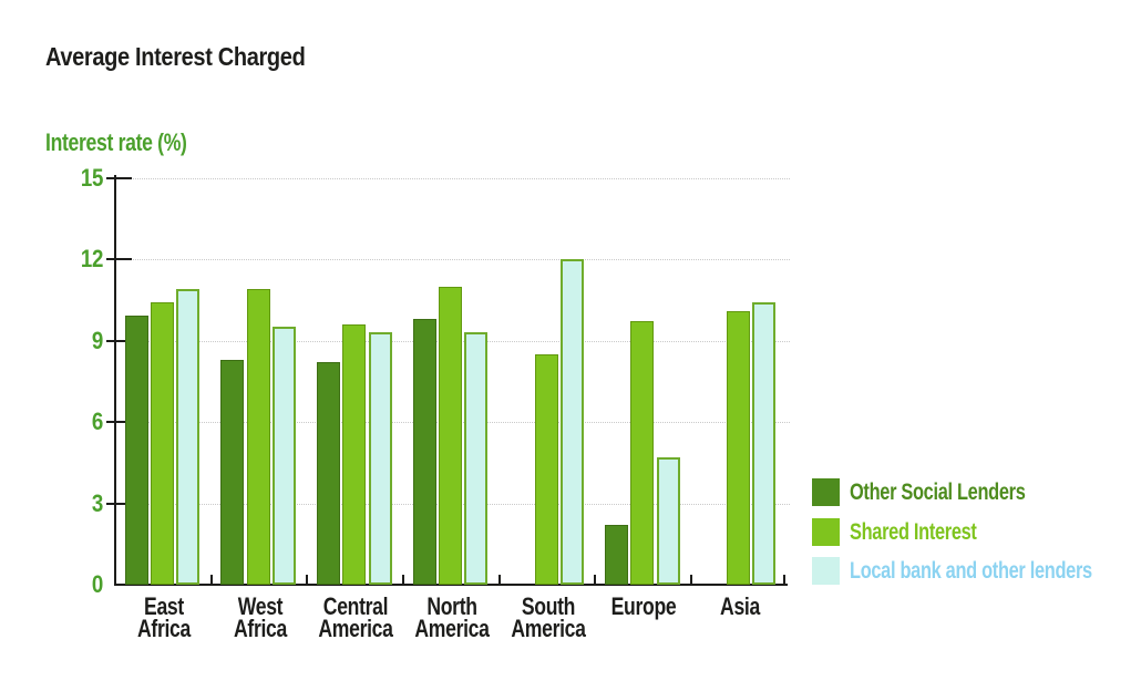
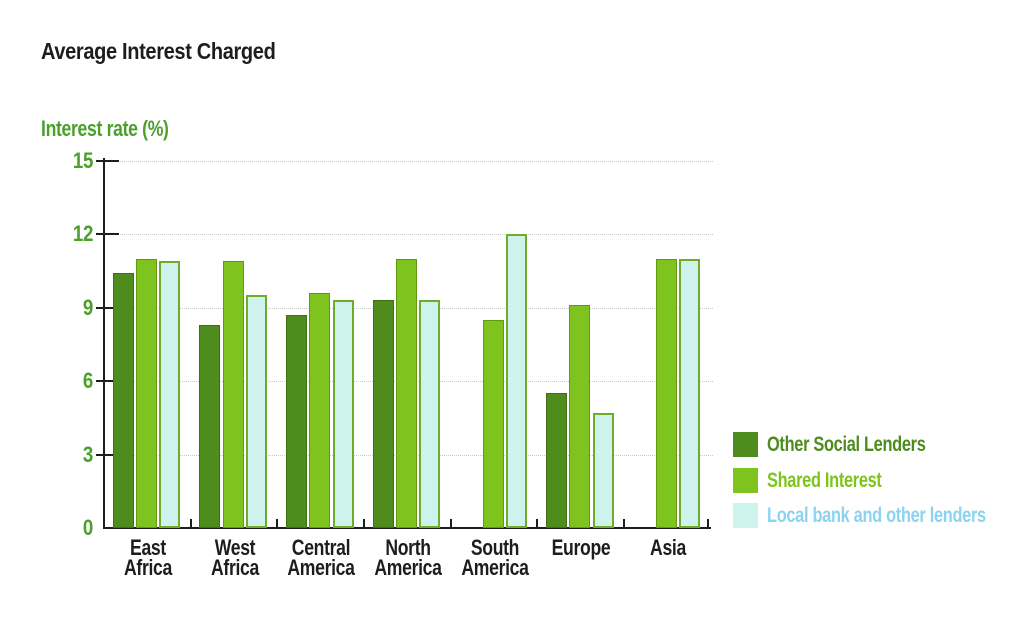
Other Social Lenders/East Africa: 9.9 -> 10.4
Shared Interest/East Africa: 10.4 -> 11.0
Other Social Lenders/Central America: 8.2 -> 8.7
Other Social Lenders/North America: 9.8 -> 9.3
Other Social Lenders/Europe: 2.2 -> 5.5
Shared Interest/Europe: 9.7 -> 9.1
Shared Interest/Asia: 10.1 -> 11.0
Local bank and other lenders/Asia: 10.4 -> 11.0
